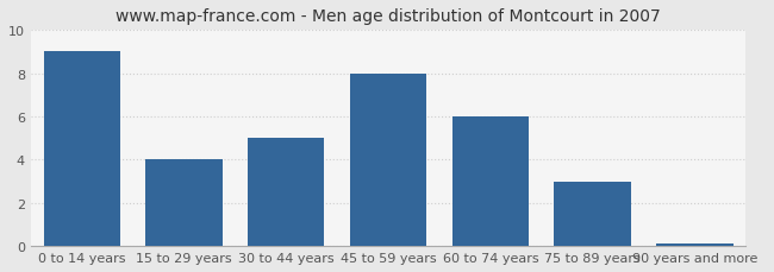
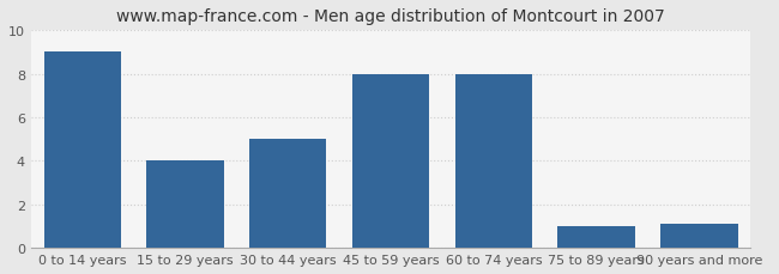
60 to 74 years: 6.0 -> 8.0
75 to 89 years: 3.0 -> 1.0
90 years and more: 0.1 -> 1.1
